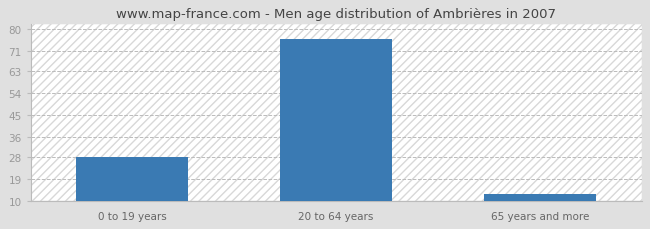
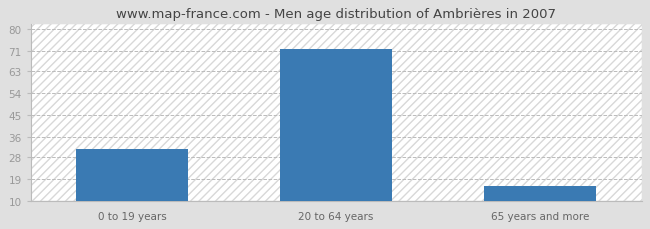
0 to 19 years: 28 -> 31
20 to 64 years: 76 -> 72
65 years and more: 13 -> 16
